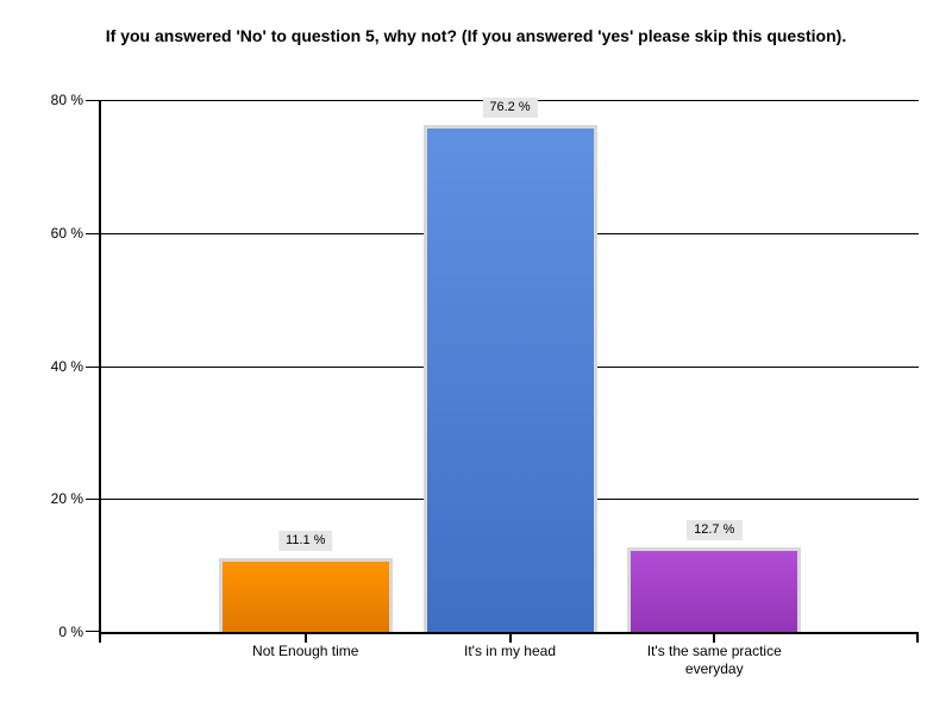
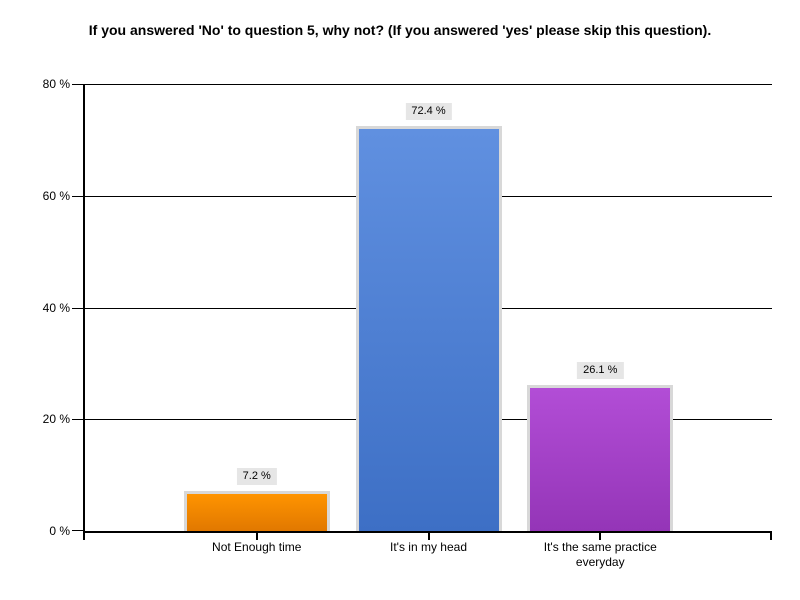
Not Enough time: 11.1 -> 7.2
It's in my head: 76.2 -> 72.4
It's the same practice everyday: 12.7 -> 26.1
